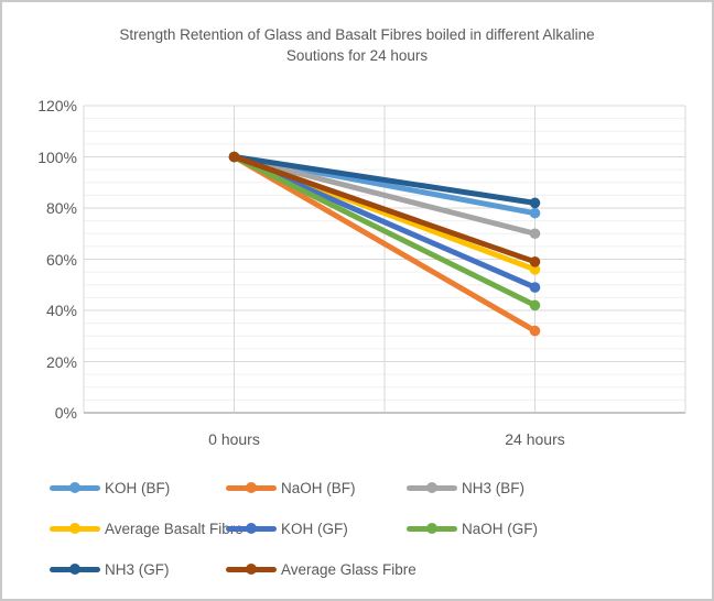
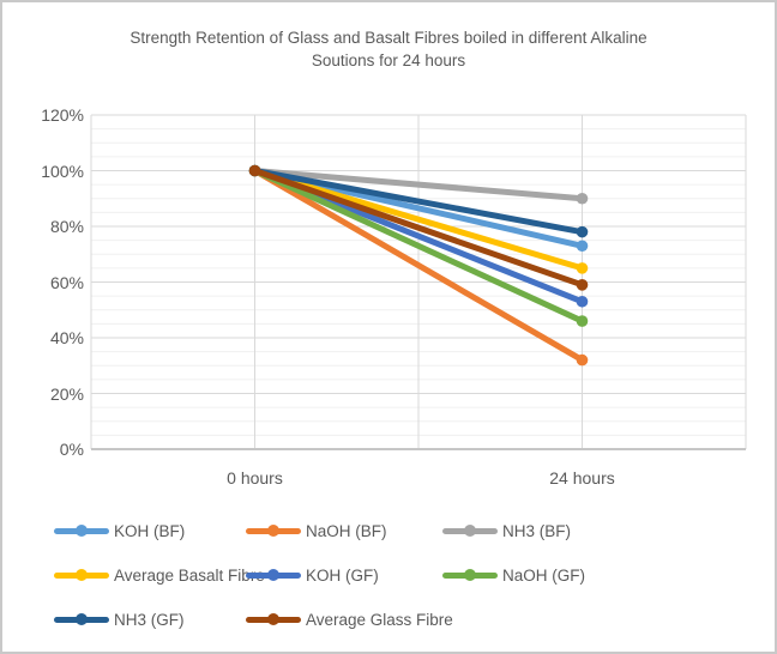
KOH (BF)/24 hours: 78% -> 73%
NH3 (BF)/24 hours: 70% -> 90%
Average Basalt Fibre/24 hours: 56% -> 65%
KOH (GF)/24 hours: 49% -> 53%
NaOH (GF)/24 hours: 42% -> 46%
NH3 (GF)/24 hours: 82% -> 78%
